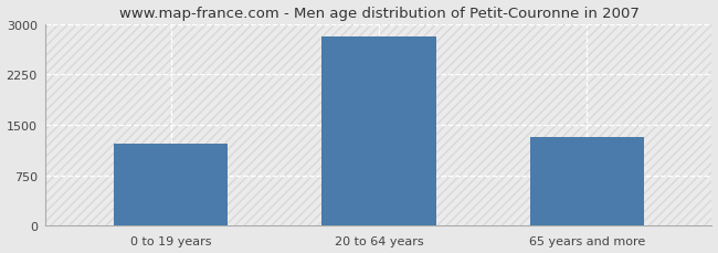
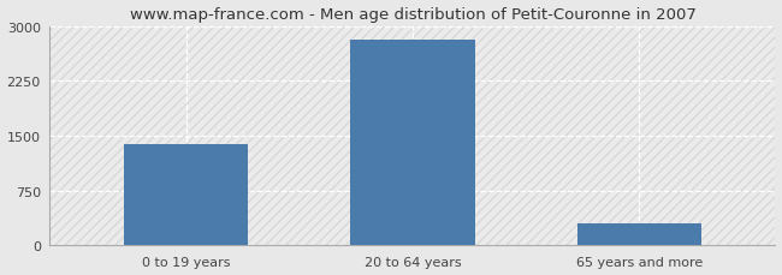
0 to 19 years: 1220 -> 1390
65 years and more: 1320 -> 300
